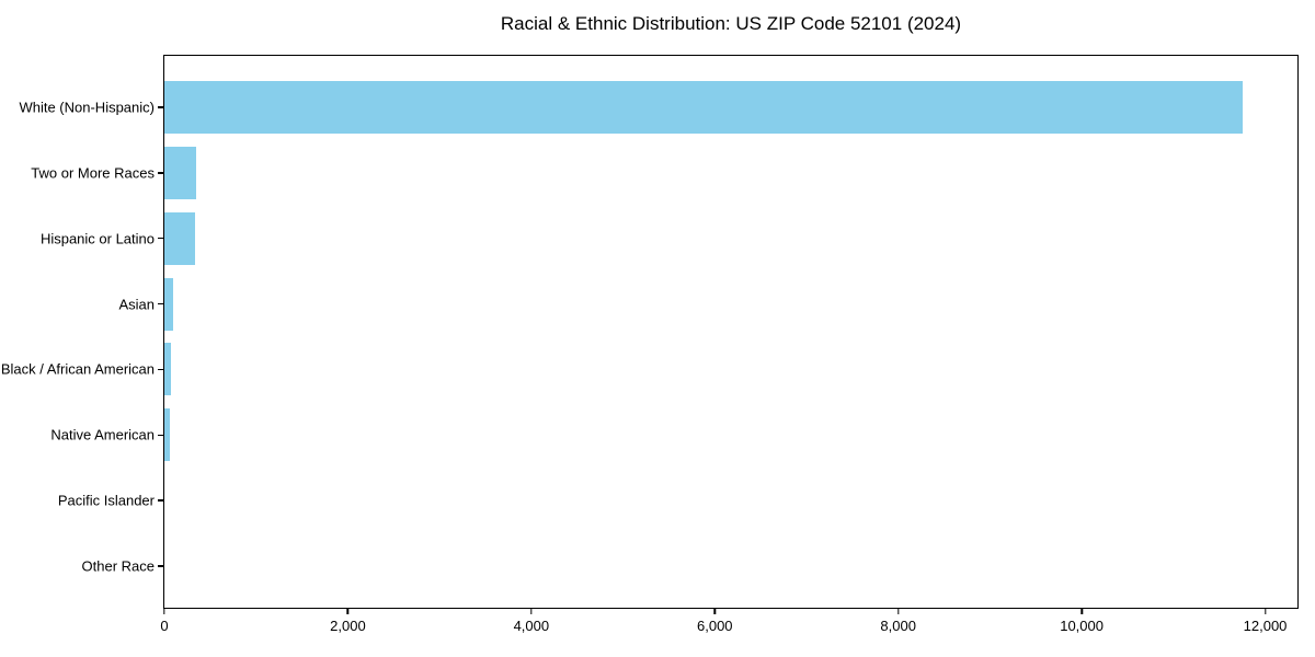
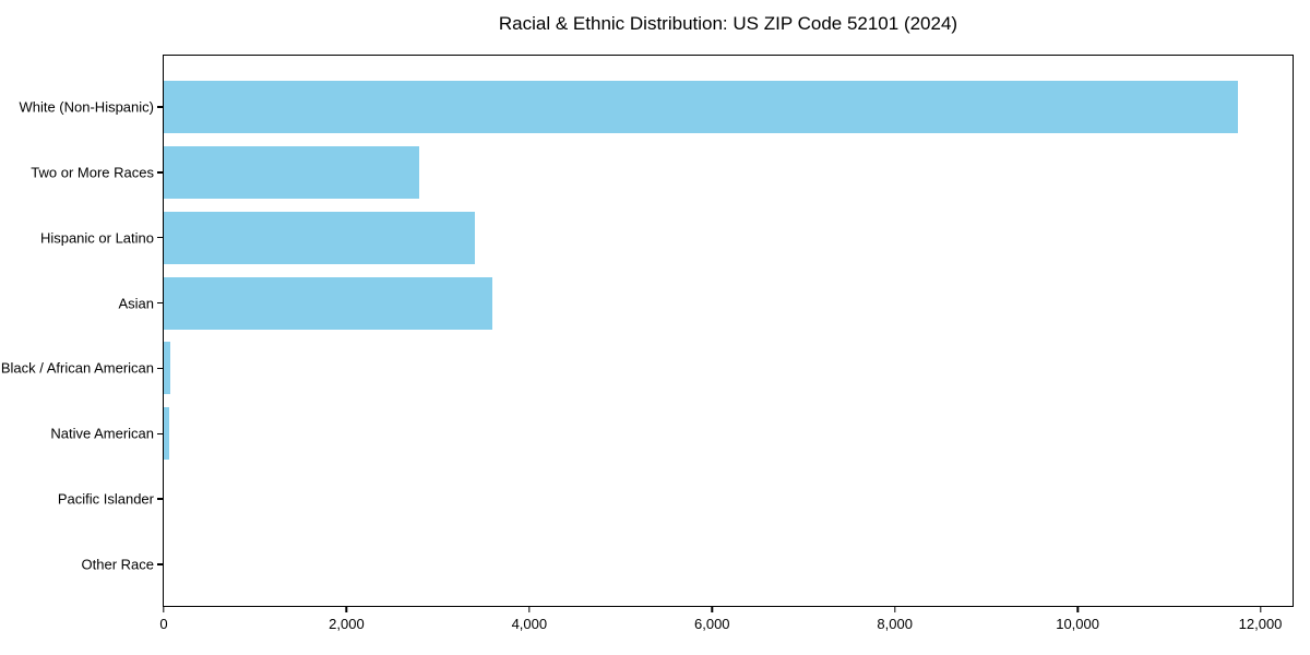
Two or More Races: 400 -> 2800
Hispanic or Latino: 300 -> 3400
Asian: 100 -> 3600
